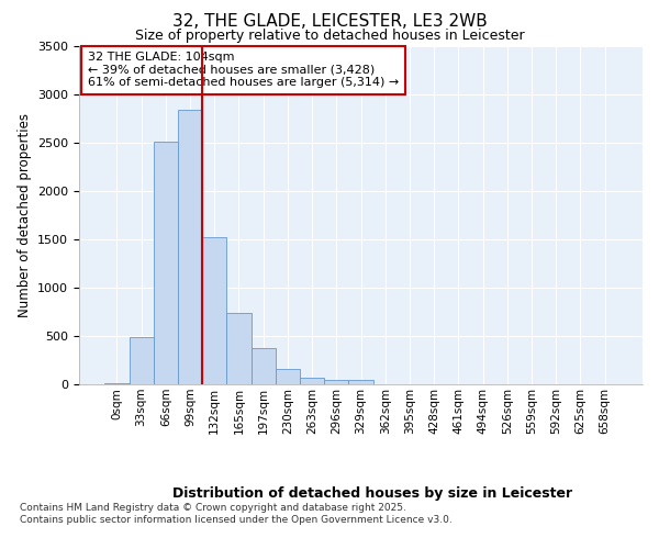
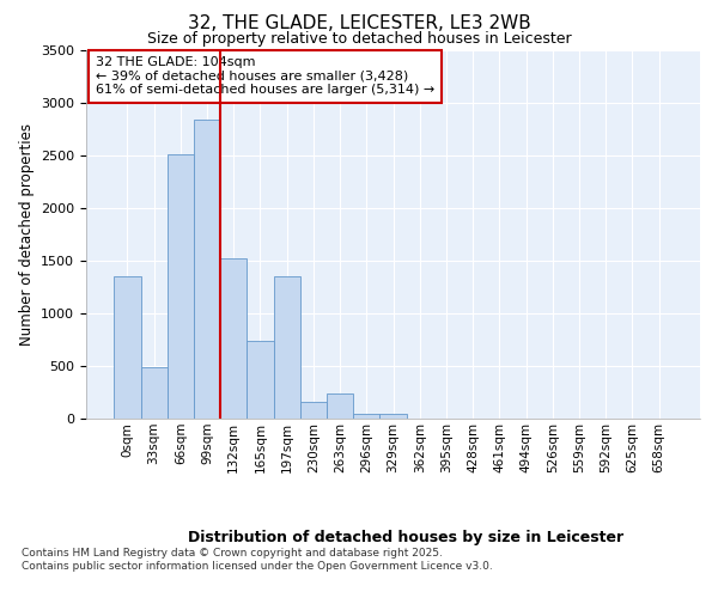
0sqm: 10 -> 1360
197sqm: 380 -> 1360
263sqm: 70 -> 240
